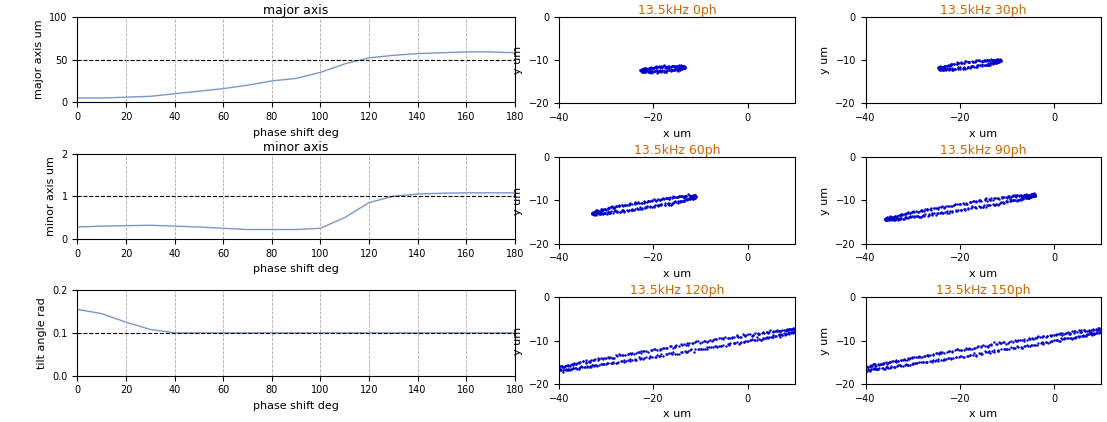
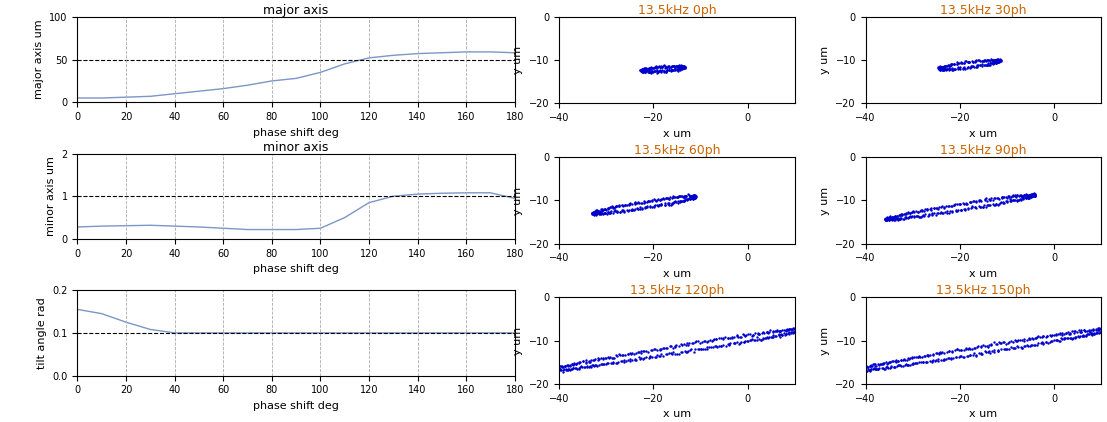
minor axis/180: 1.08 -> 0.95
